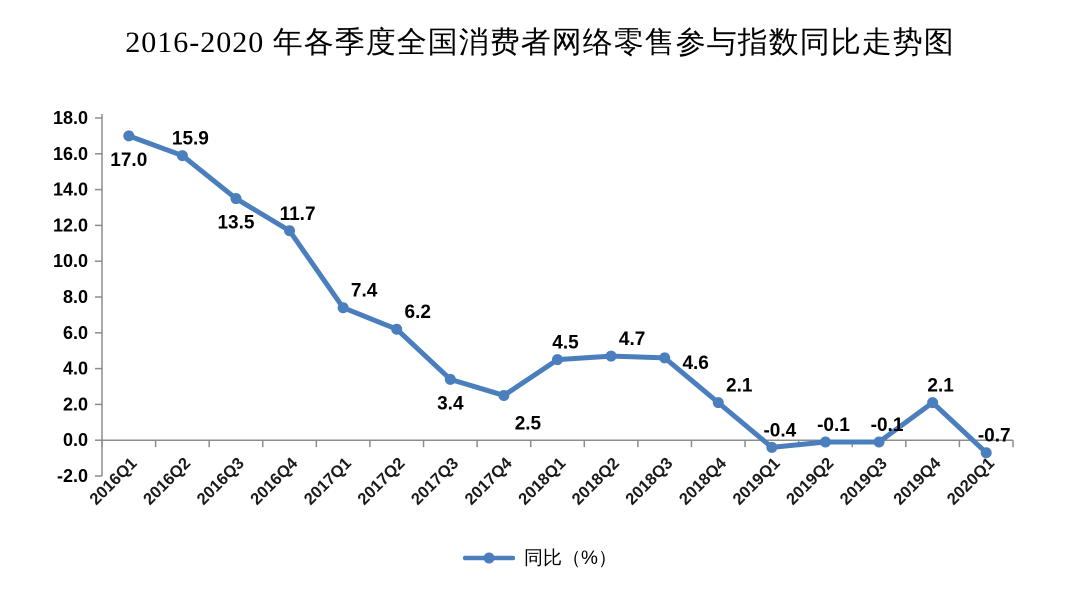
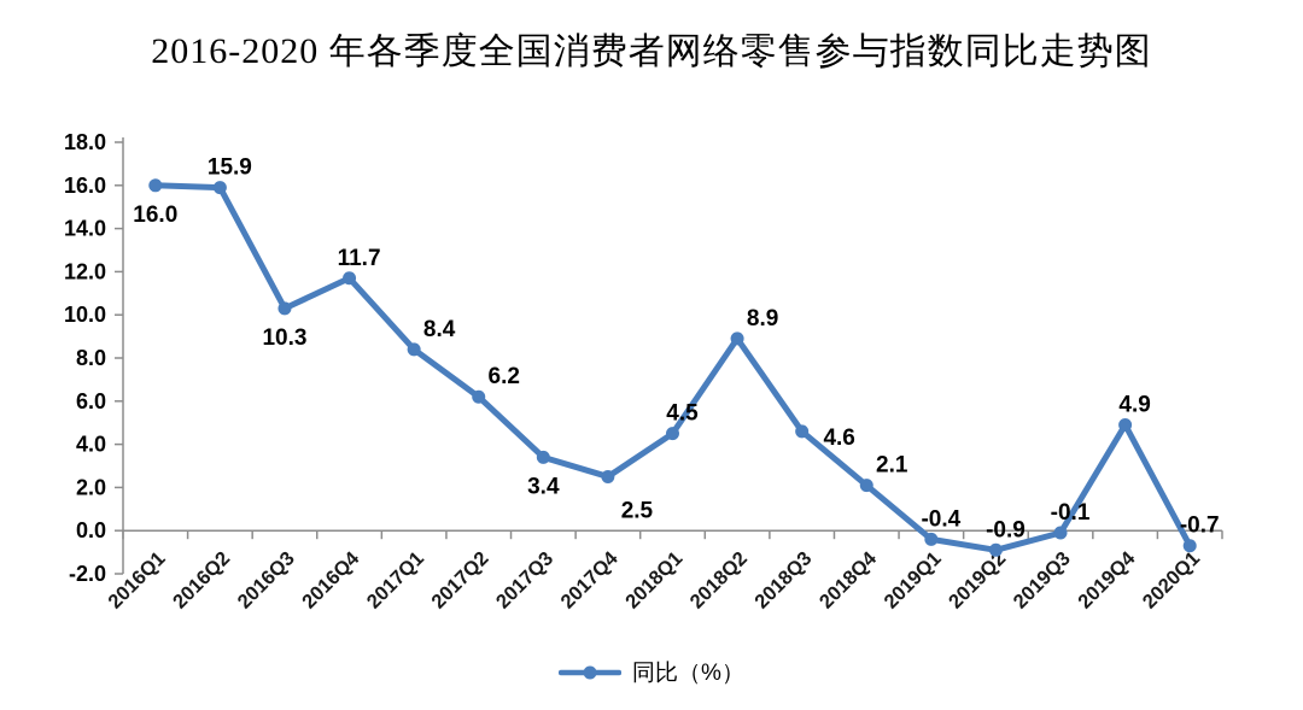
2016Q1: 17.0 -> 16.0
2016Q3: 13.5 -> 10.3
2017Q1: 7.4 -> 8.4
2018Q2: 4.7 -> 8.9
2019Q2: -0.1 -> -0.9
2019Q4: 2.1 -> 4.9
